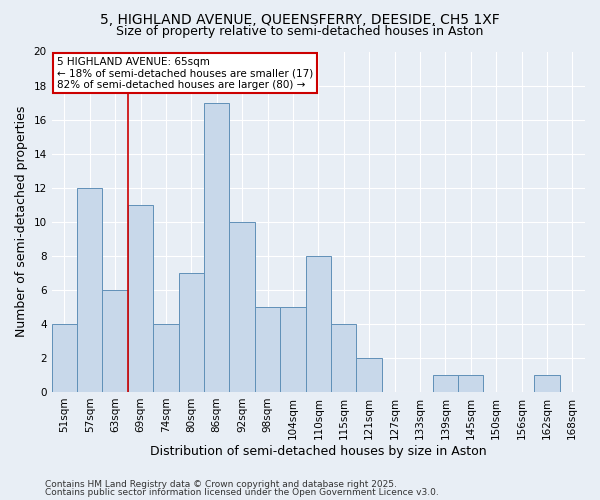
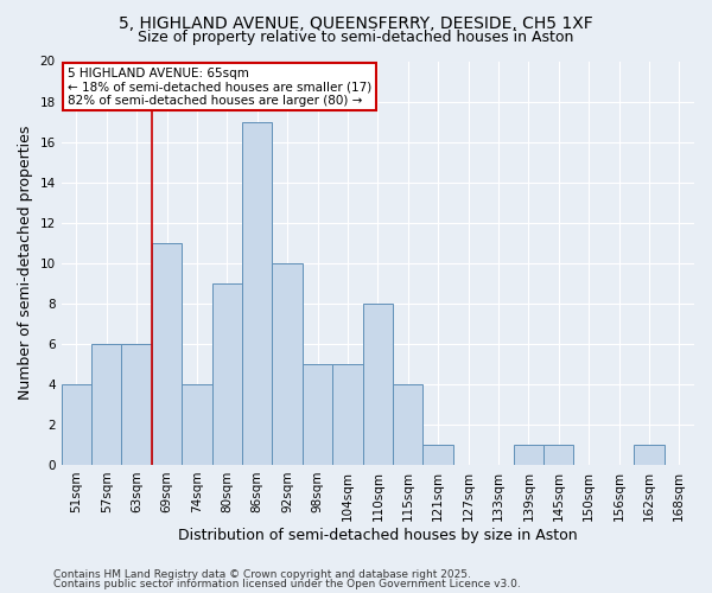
57sqm: 12 -> 6
80sqm: 7 -> 9
121sqm: 2 -> 1
